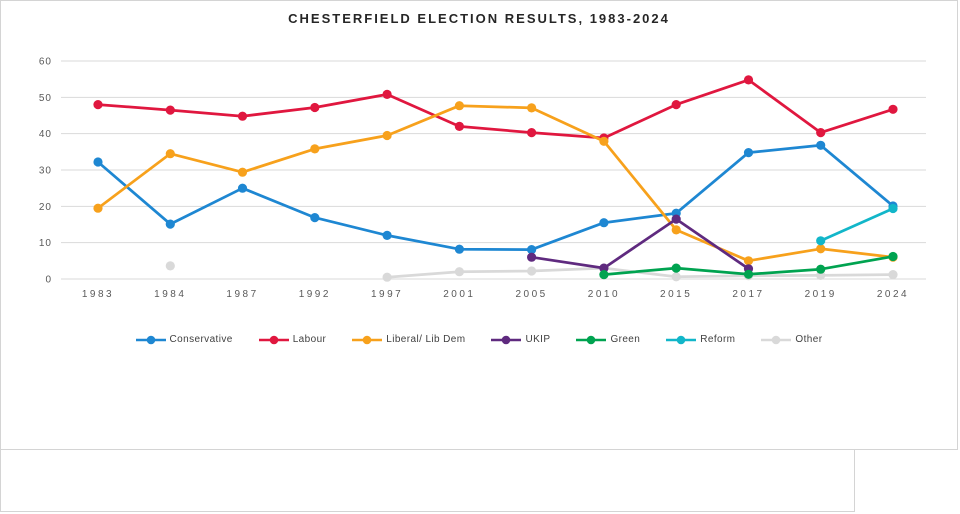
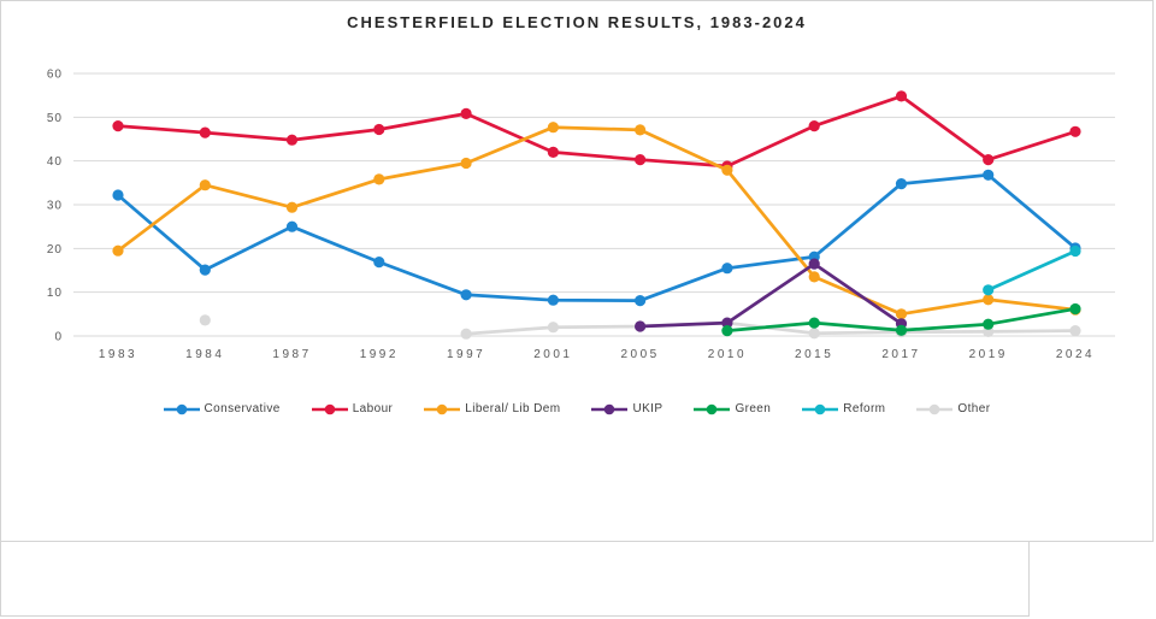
Conservative/1997: 12 -> 9
UKIP/2005: 6 -> 2
